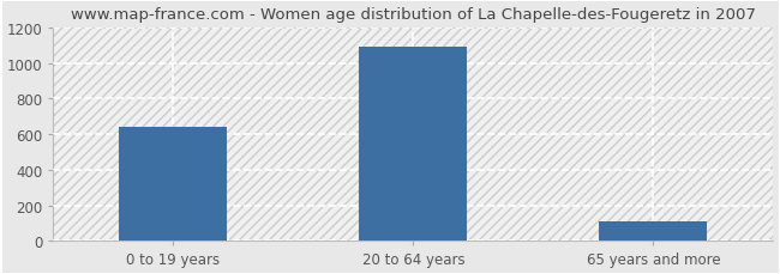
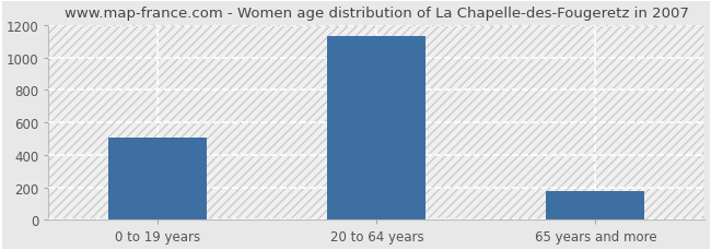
0 to 19 years: 640 -> 510
20 to 64 years: 1090 -> 1130
65 years and more: 110 -> 180
